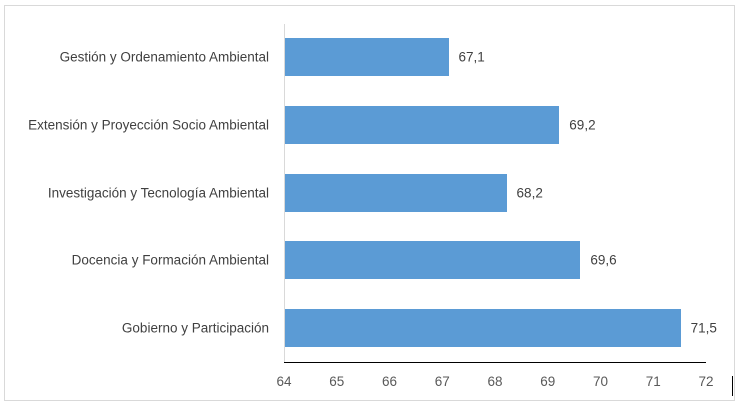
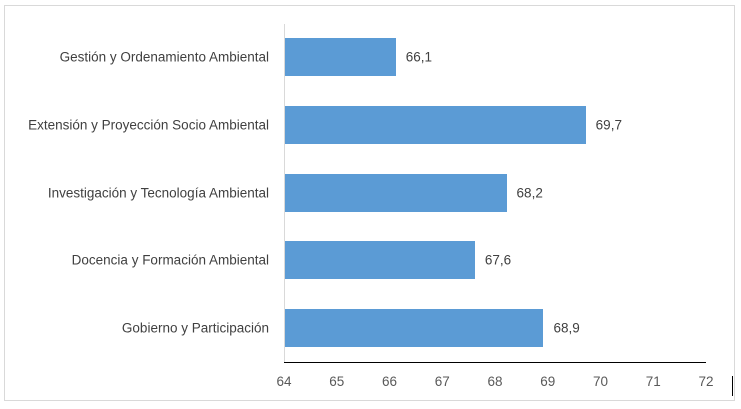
Gestión y Ordenamiento Ambiental: 67,1 -> 66,1
Extensión y Proyección Socio Ambiental: 69,2 -> 69,7
Docencia y Formación Ambiental: 69,6 -> 67,6
Gobierno y Participación: 71,5 -> 68,9
